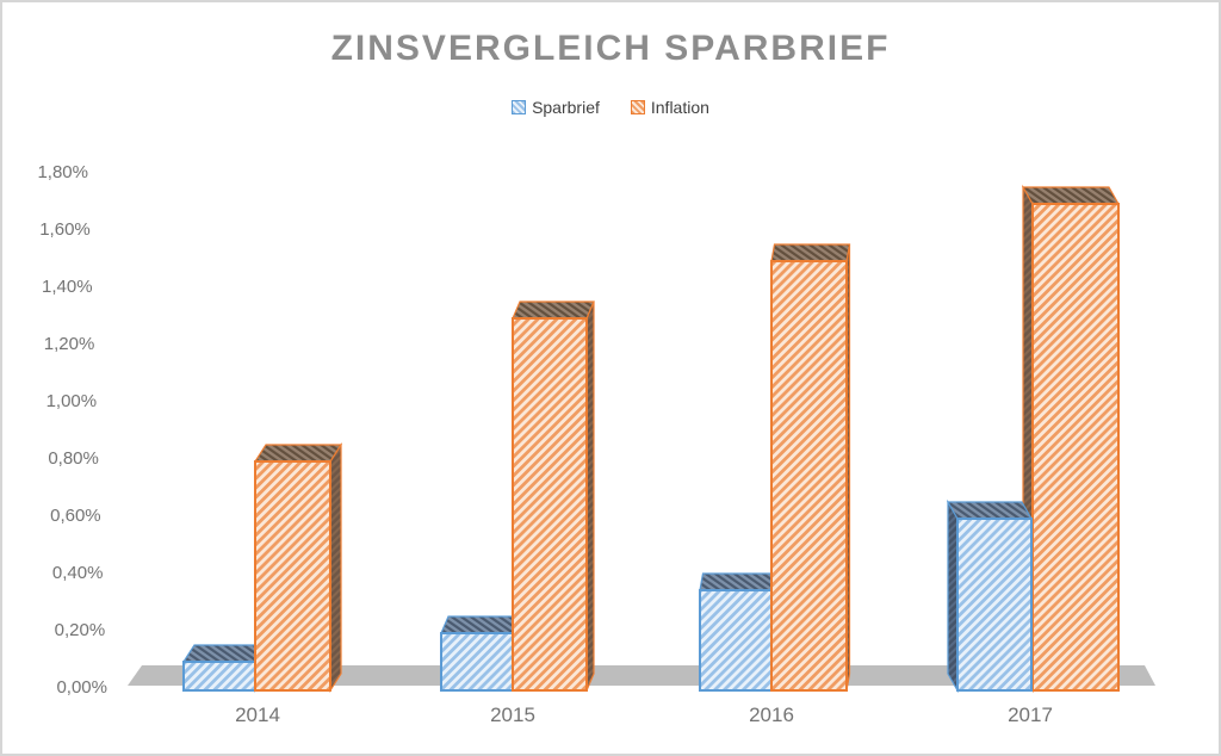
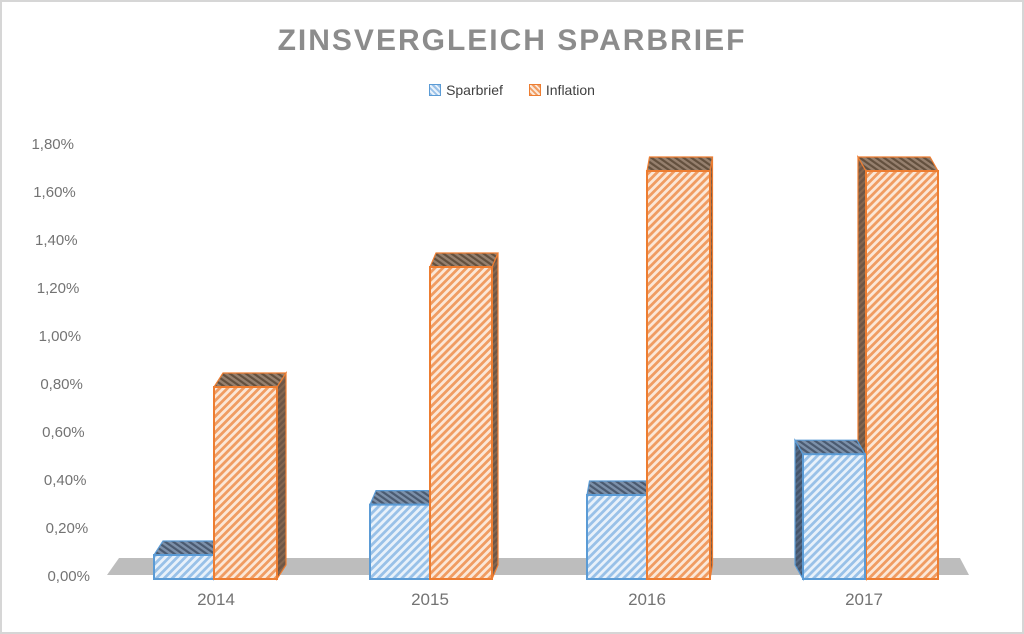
Sparbrief/2015: 0,20% -> 0,31%
Inflation/2016: 1,5% -> 1,7%
Sparbrief/2017: 0,60% -> 0,52%
